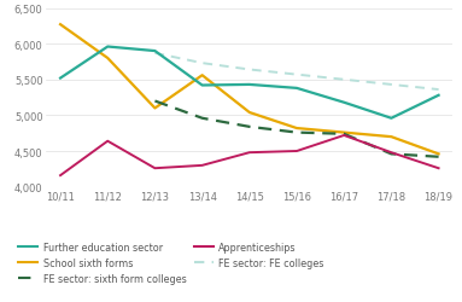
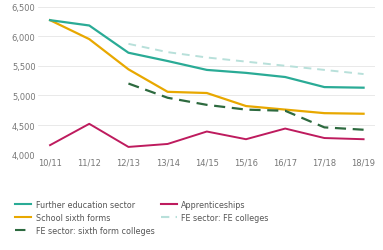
Further education sector/10/11: 5,520 -> 6,270
Further education sector/11/12: 5,960 -> 6,180
School sixth forms/11/12: 5,800 -> 5,950
Apprenticeships/11/12: 4,640 -> 4,520
Further education sector/12/13: 5,900 -> 5,720
School sixth forms/12/13: 5,100 -> 5,440
Apprenticeships/12/13: 4,260 -> 4,130
Further education sector/13/14: 5,420 -> 5,580
School sixth forms/13/14: 5,560 -> 5,060
Apprenticeships/13/14: 4,300 -> 4,180
Apprenticeships/14/15: 4,480 -> 4,390
Apprenticeships/15/16: 4,500 -> 4,260
Further education sector/16/17: 5,180 -> 5,310
Apprenticeships/16/17: 4,720 -> 4,440
Further education sector/17/18: 4,960 -> 5,140
Apprenticeships/17/18: 4,480 -> 4,280
Further education sector/18/19: 5,280 -> 5,130
School sixth forms/18/19: 4,460 -> 4,690
